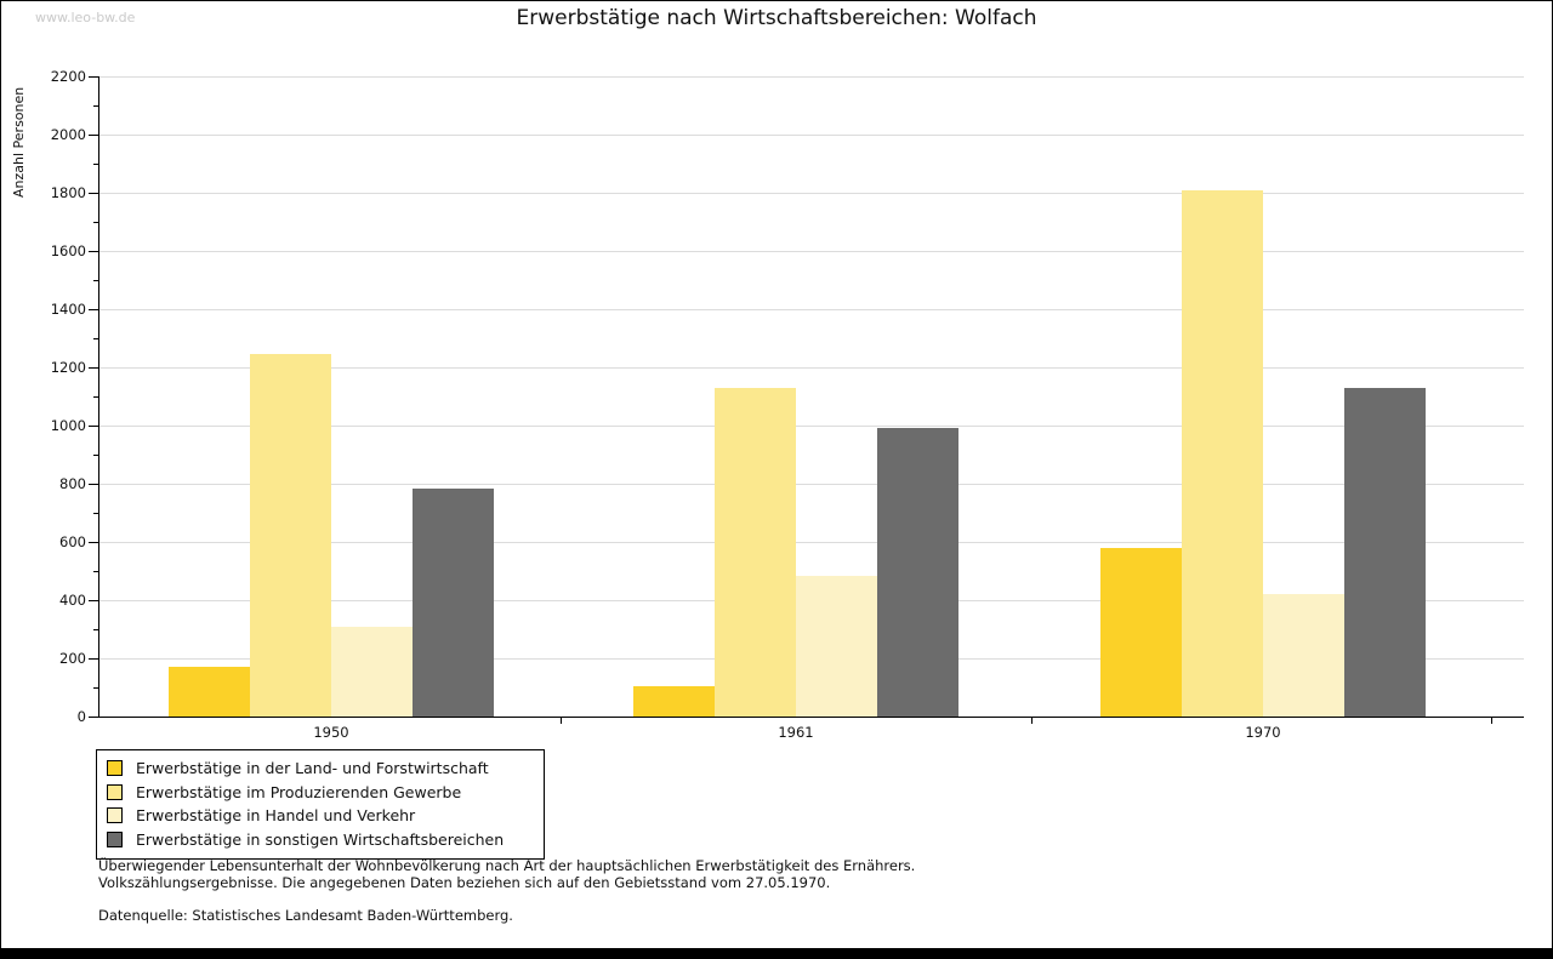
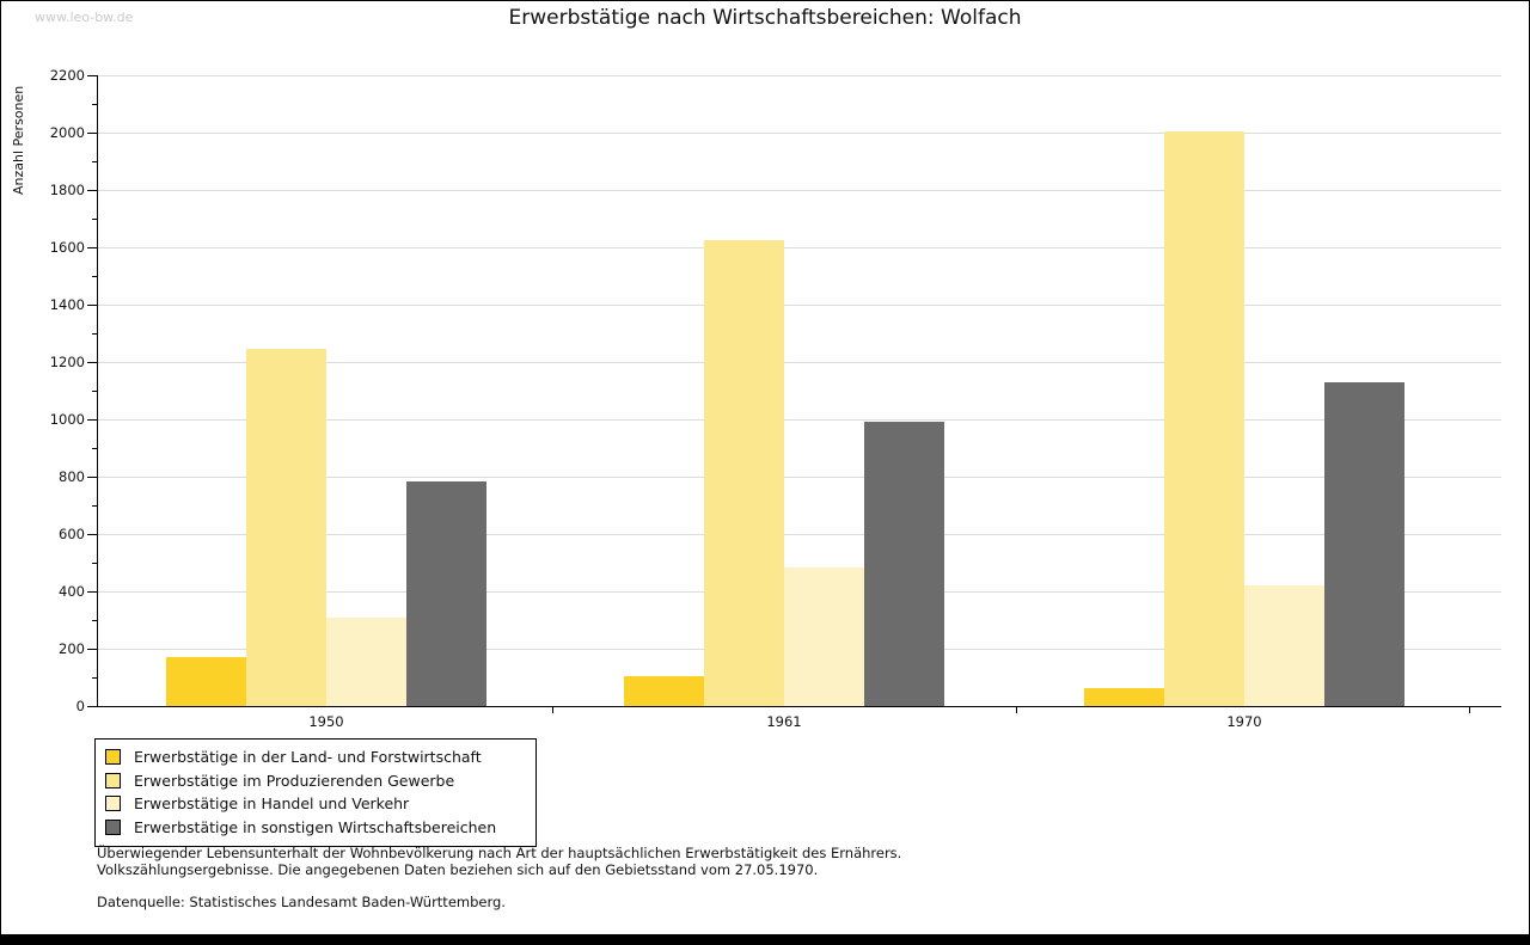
Erwerbstätige im Produzierenden Gewerbe/1961: 1130 -> 1620
Erwerbstätige in der Land- und Forstwirtschaft/1970: 580 -> 60
Erwerbstätige im Produzierenden Gewerbe/1970: 1810 -> 2000
